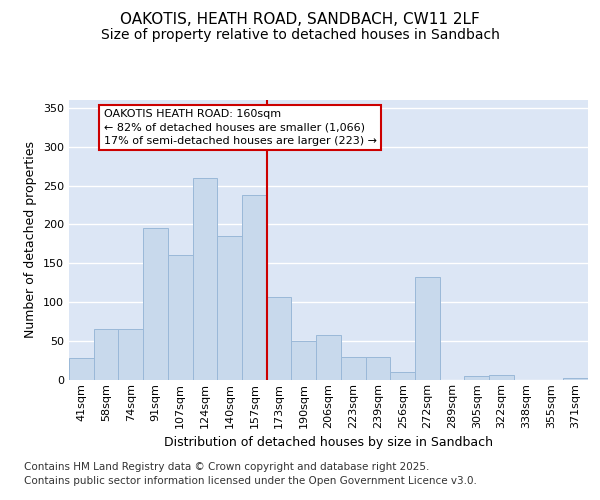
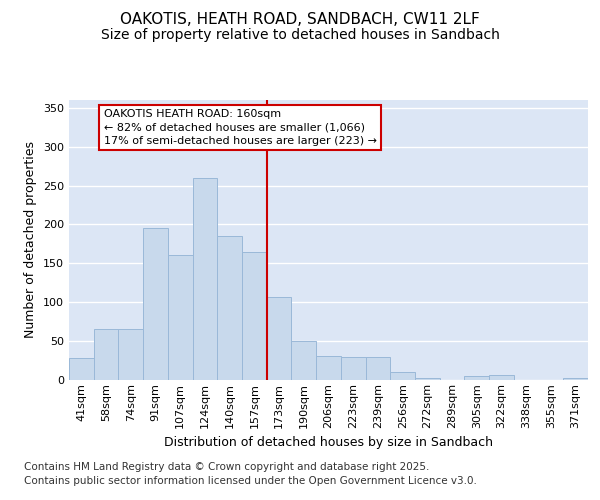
157sqm: 238 -> 165
206sqm: 58 -> 31
272sqm: 132 -> 3
